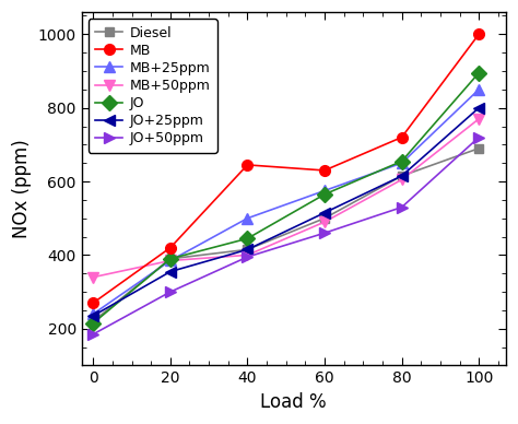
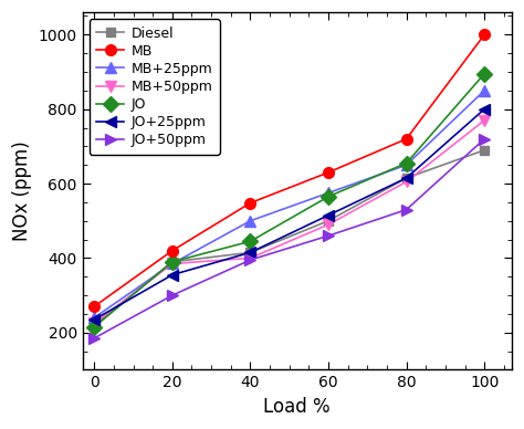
MB+50ppm/0: 340 -> 225
MB/40: 645 -> 548
